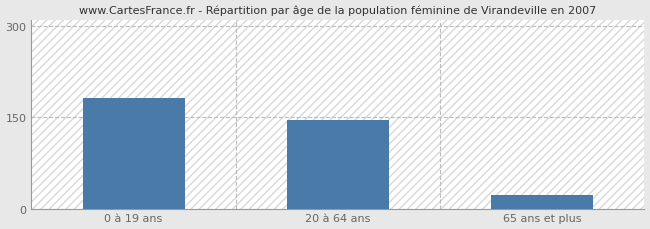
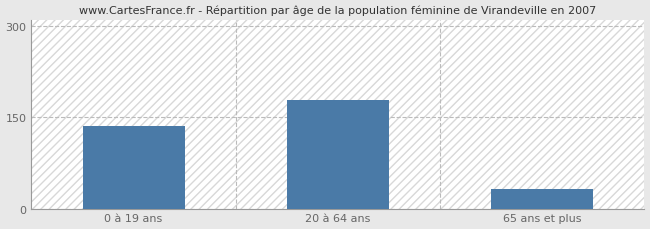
0 à 19 ans: 182 -> 135
20 à 64 ans: 146 -> 178
65 ans et plus: 22 -> 33
